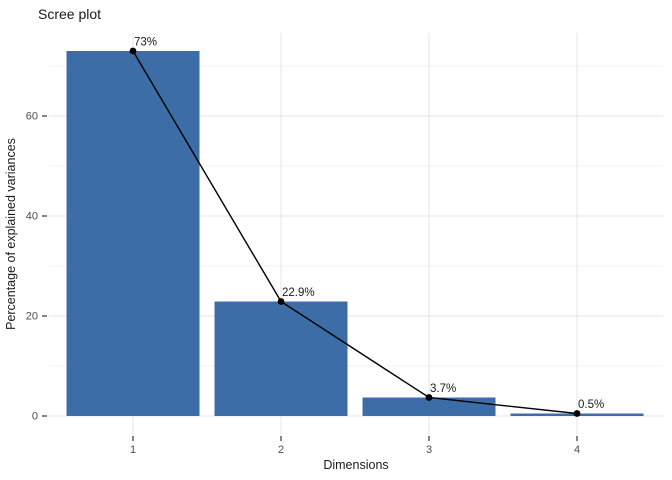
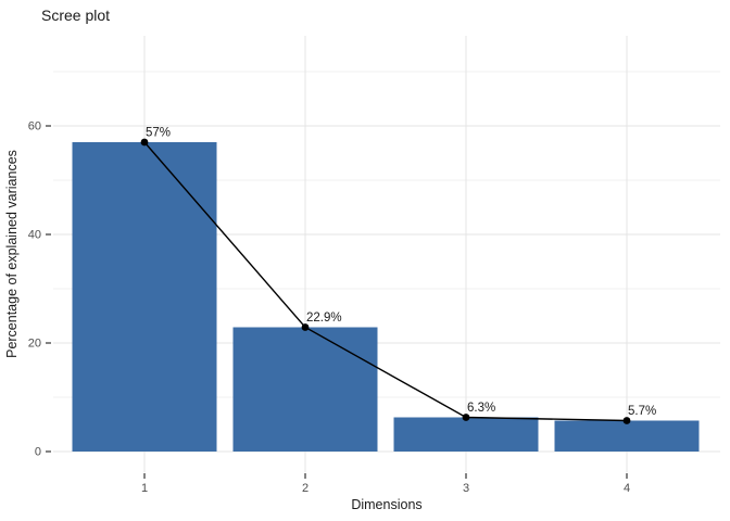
1: 73% -> 57%
3: 3.7% -> 6.3%
4: 0.5% -> 5.7%
